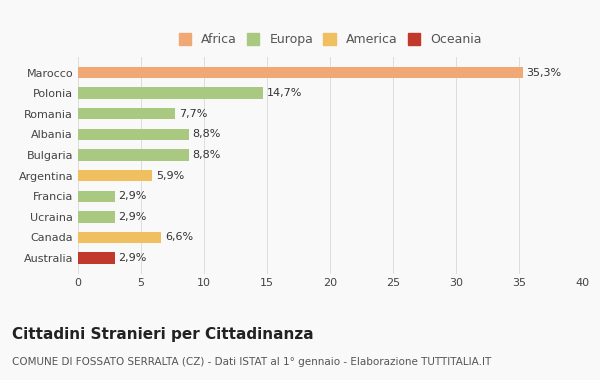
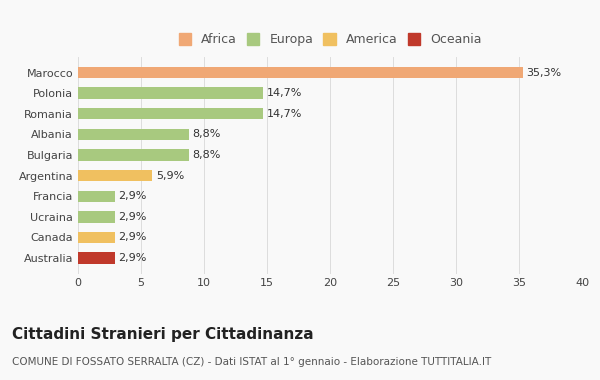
Romania: 7,7% -> 14,7%
Canada: 6,6% -> 2,9%
